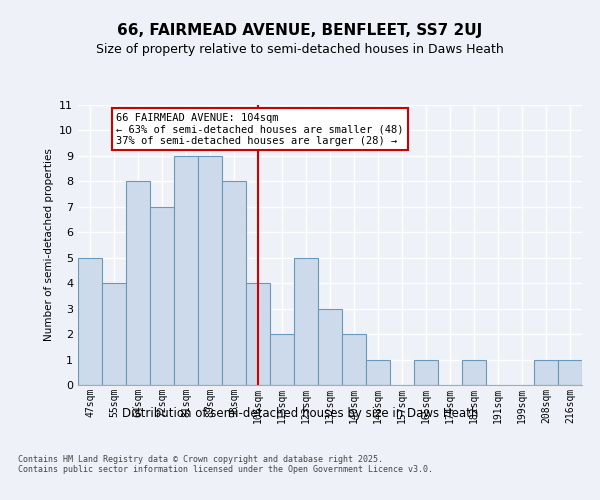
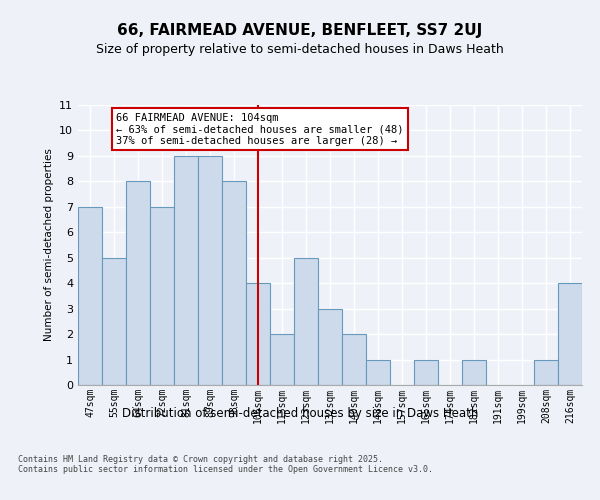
47sqm: 5 -> 7
55sqm: 4 -> 5
216sqm: 1 -> 4
